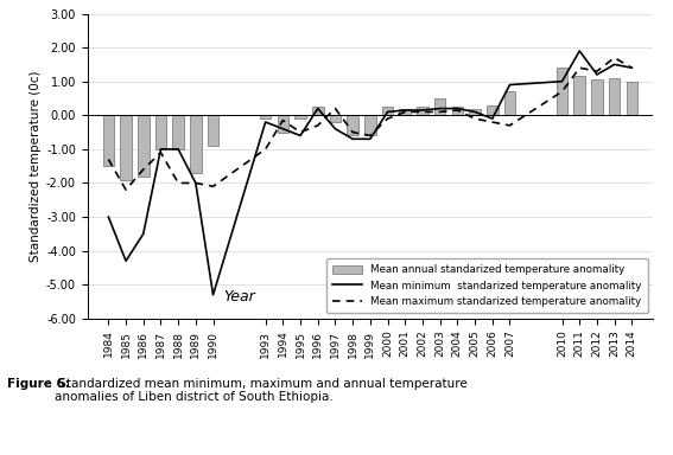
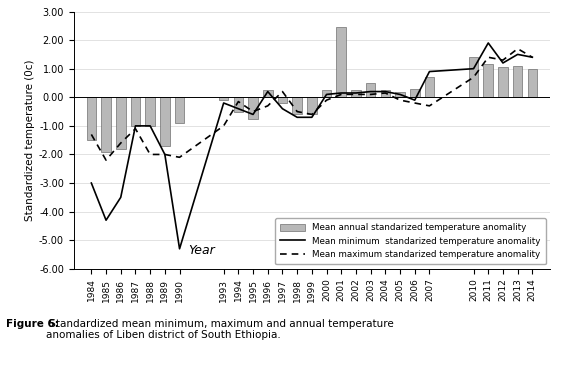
Mean annual standarized temperature anomality/1995: -0.10 -> -0.75
Mean annual standarized temperature anomality/2001: 0.20 -> 2.45
